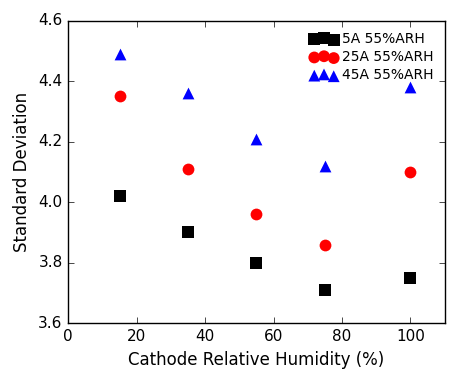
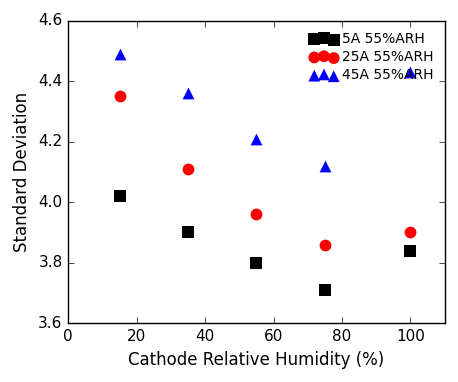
5A 55%ARH/100: 3.75 -> 3.84
25A 55%ARH/100: 4.10 -> 3.90
45A 55%ARH/100: 4.38 -> 4.43
